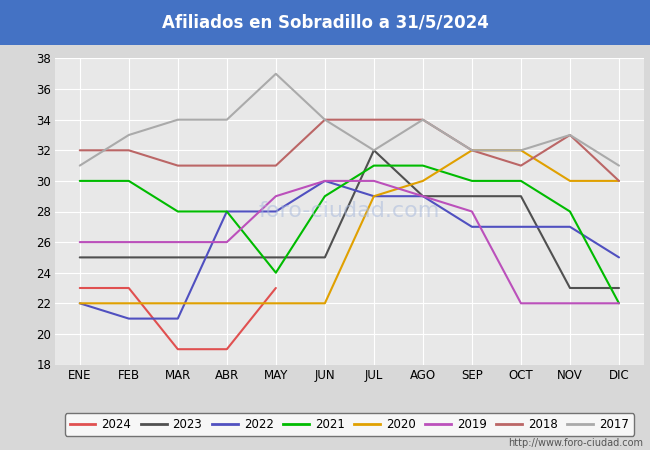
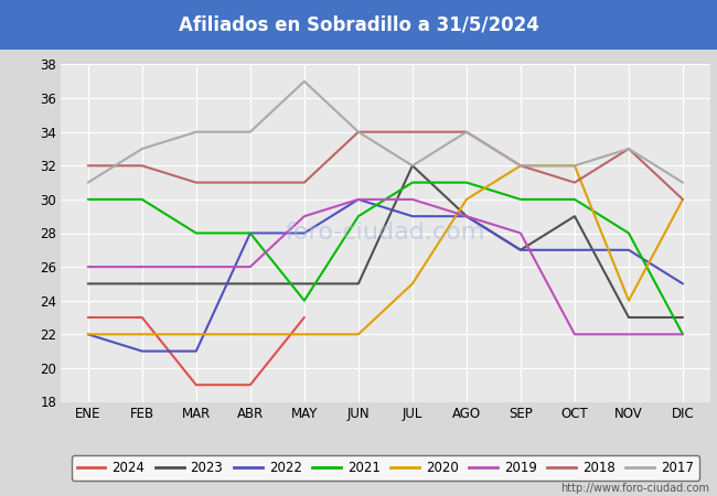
2020/JUL: 29 -> 25
2023/SEP: 29 -> 27
2020/NOV: 30 -> 24
